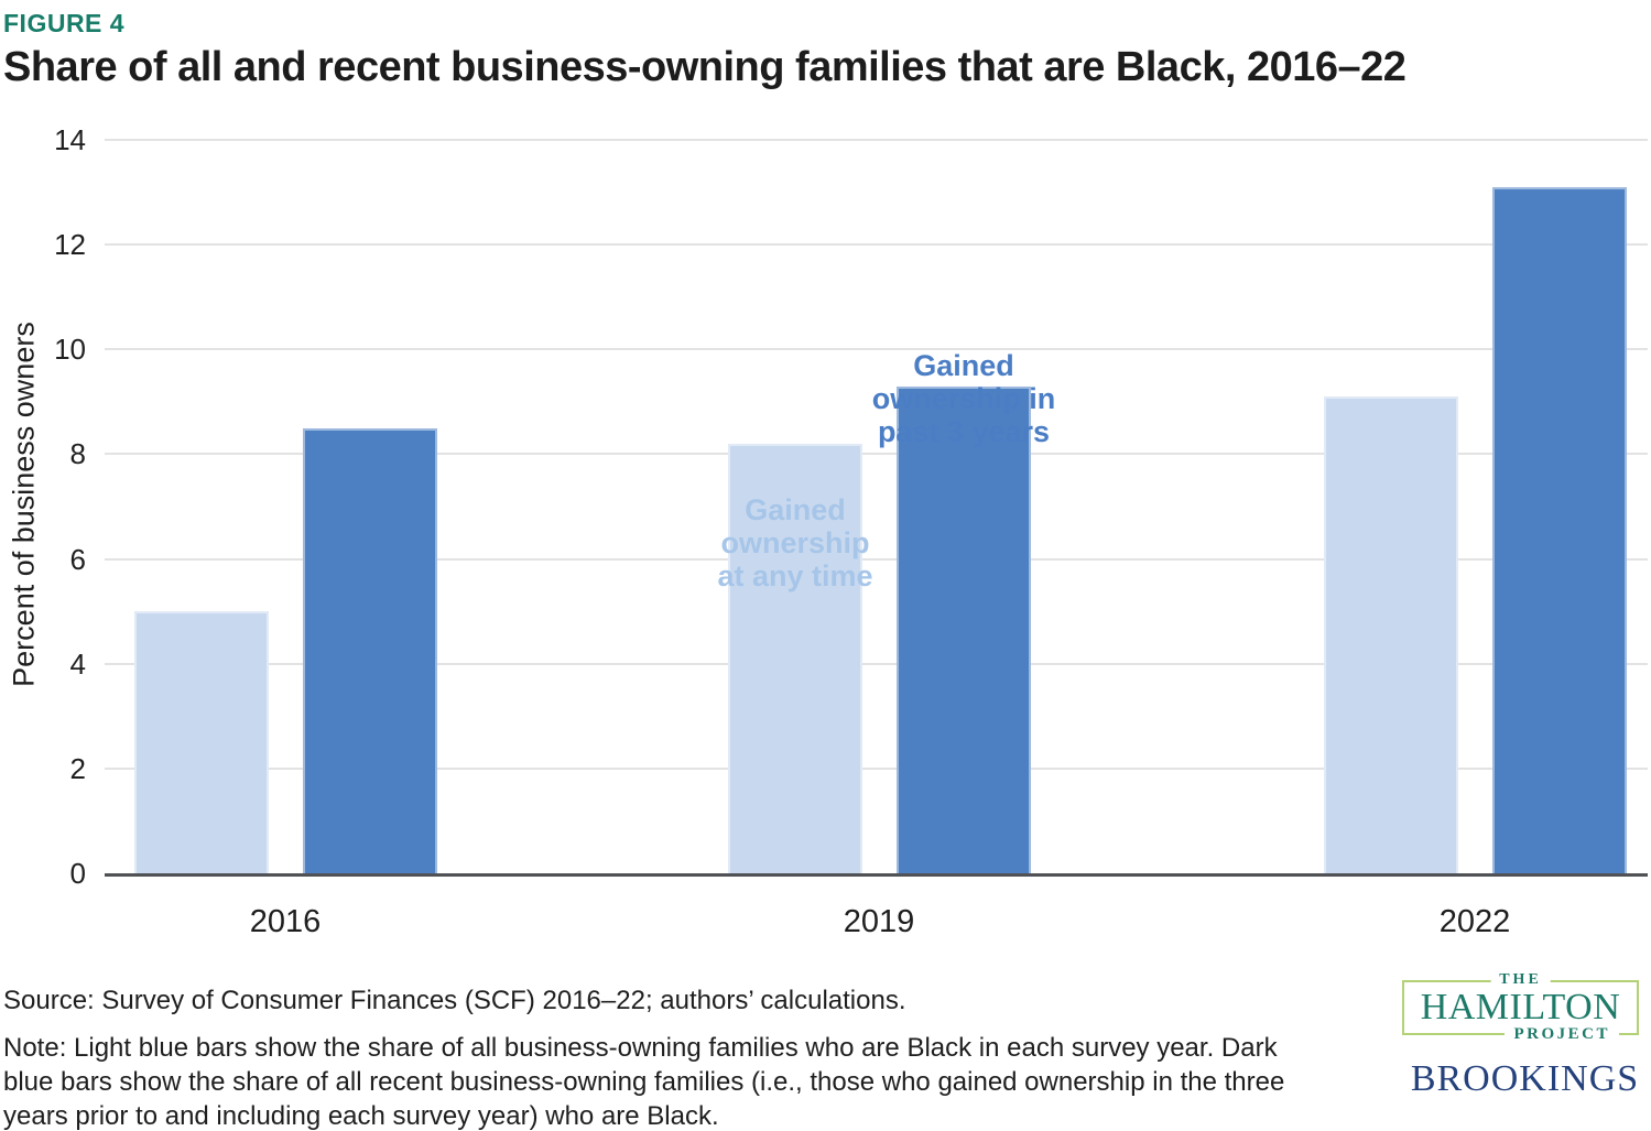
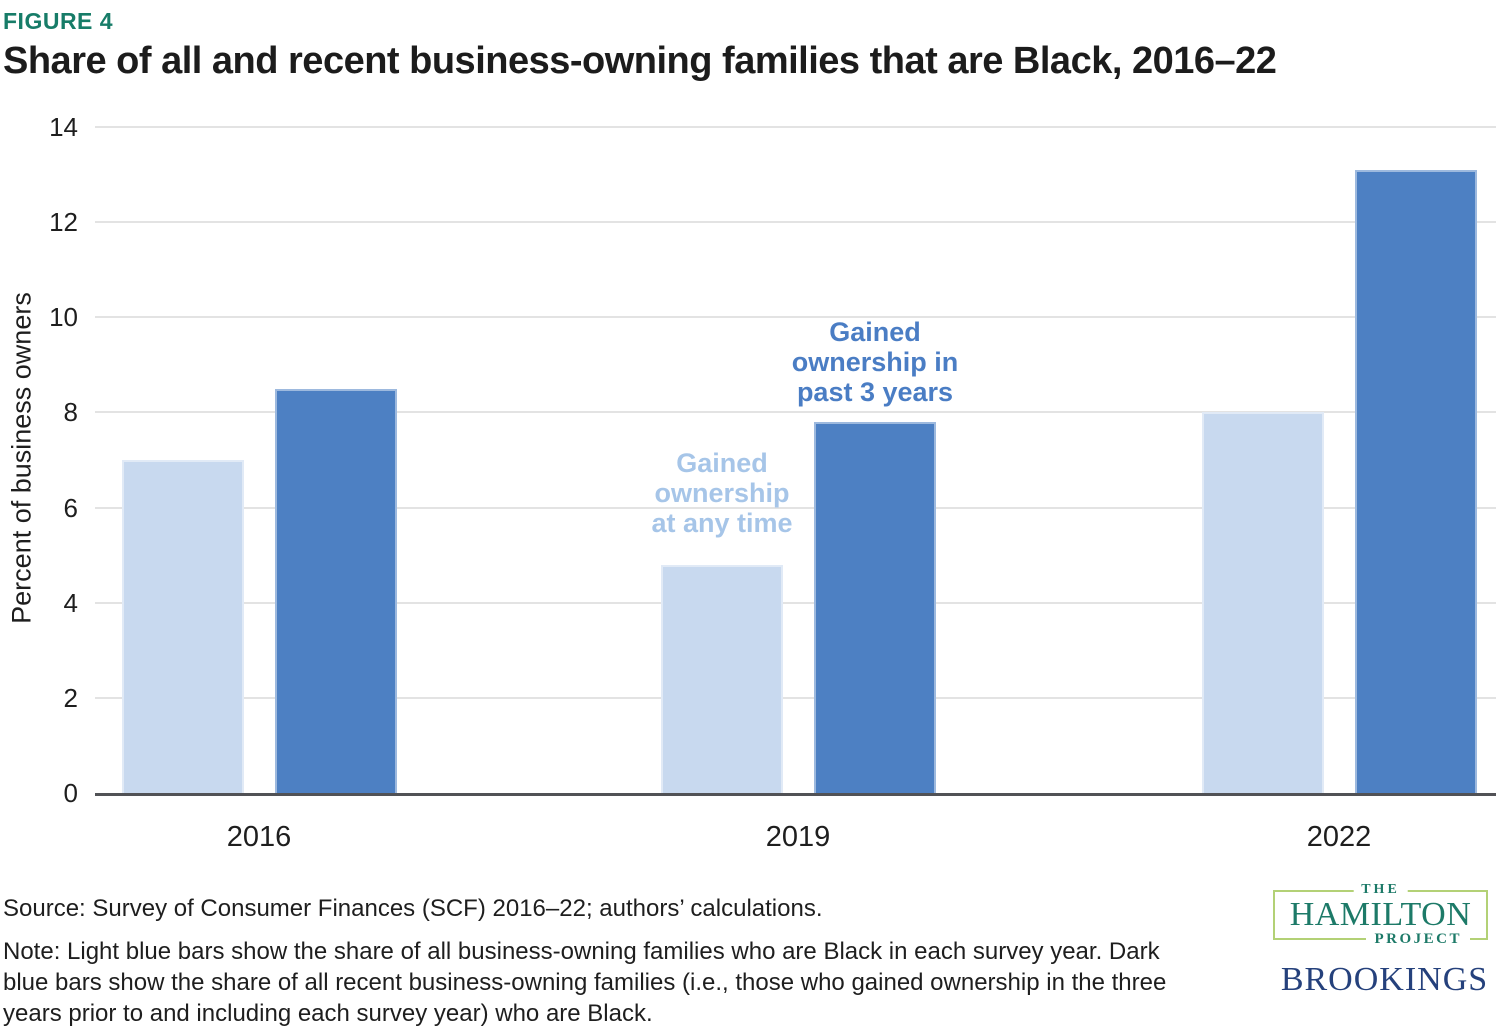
Gained ownership at any time/2016: 5.0 -> 7.0
Gained ownership at any time/2019: 8.2 -> 4.8
Gained ownership in past 3 years/2019: 9.3 -> 7.8
Gained ownership at any time/2022: 9.1 -> 8.0
